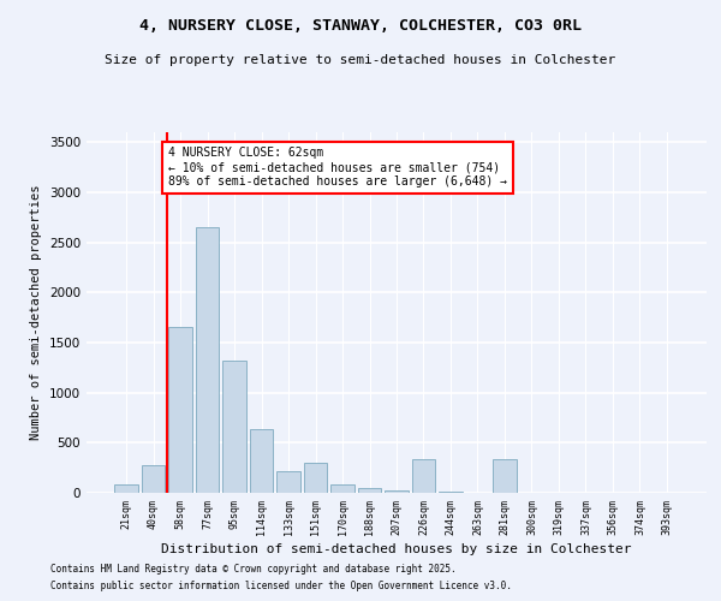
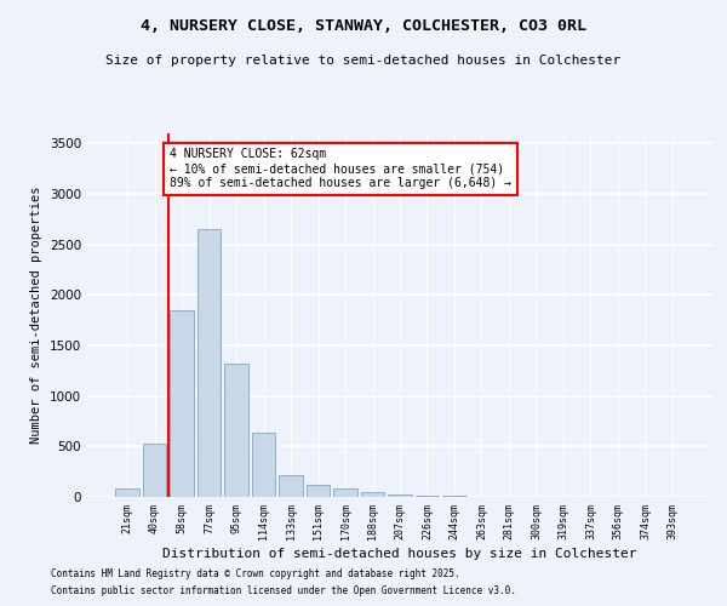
40sqm: 280 -> 530
58sqm: 1660 -> 1850
151sqm: 300 -> 120
226sqm: 340 -> 20
281sqm: 340 -> 0
